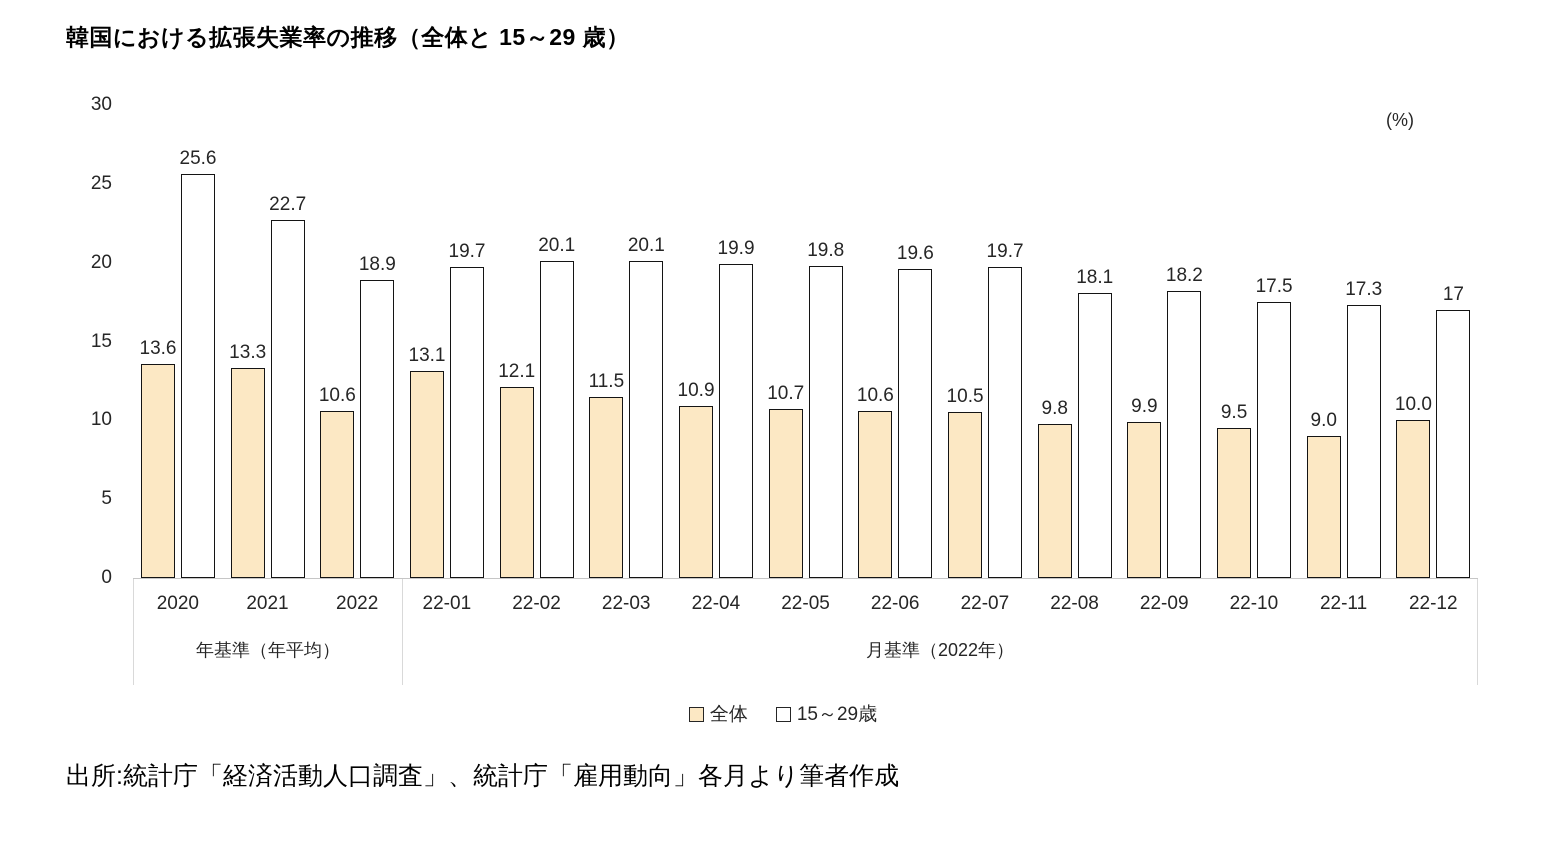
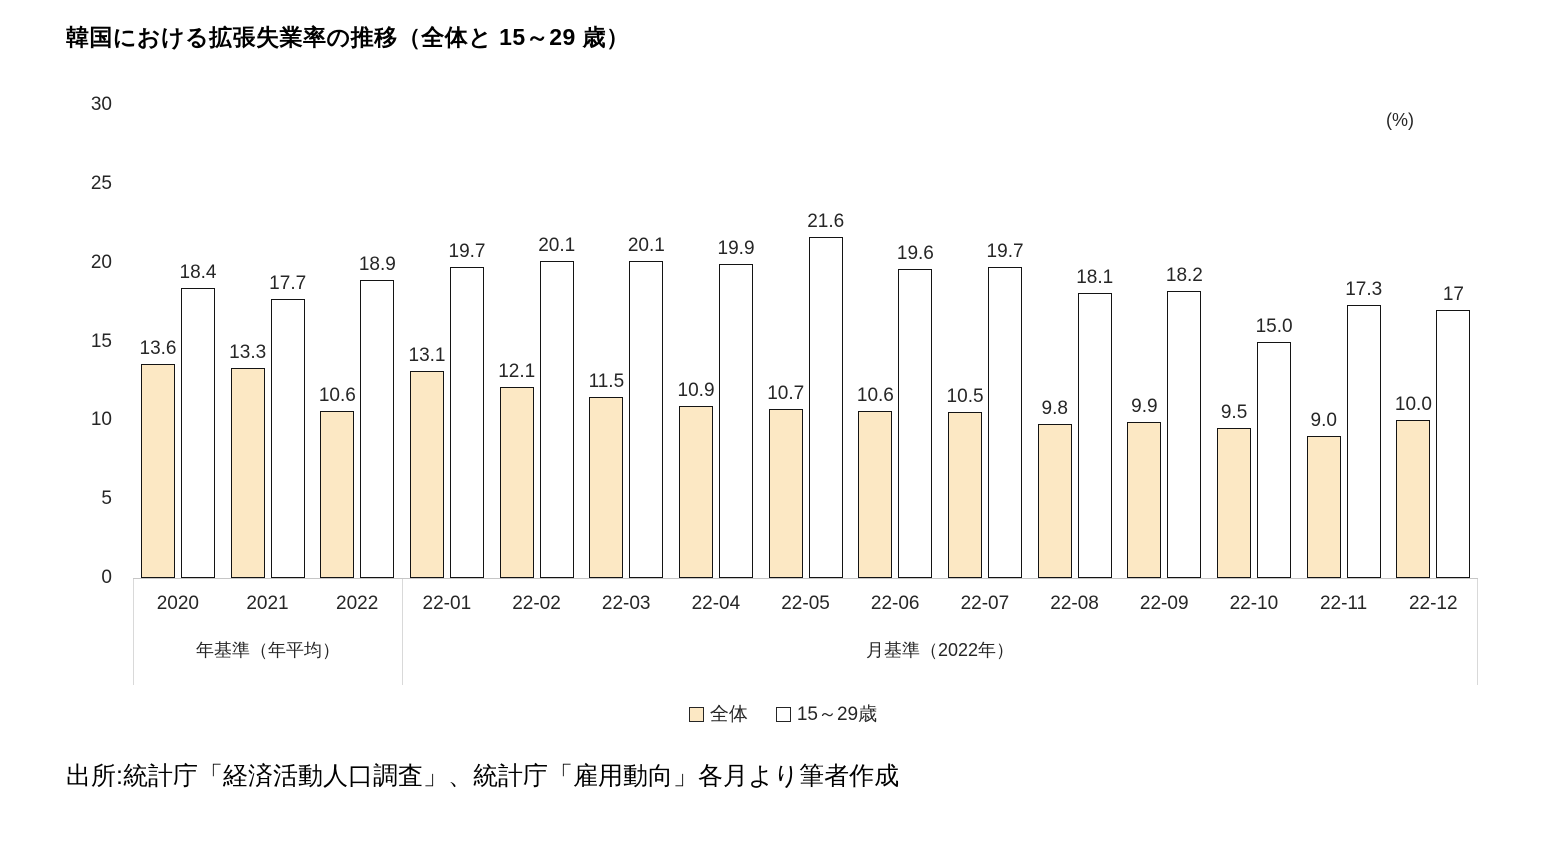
15～29歳/2020: 25.6 -> 18.4
15～29歳/2021: 22.7 -> 17.7
15～29歳/22-05: 19.8 -> 21.6
15～29歳/22-10: 17.5 -> 15.0
